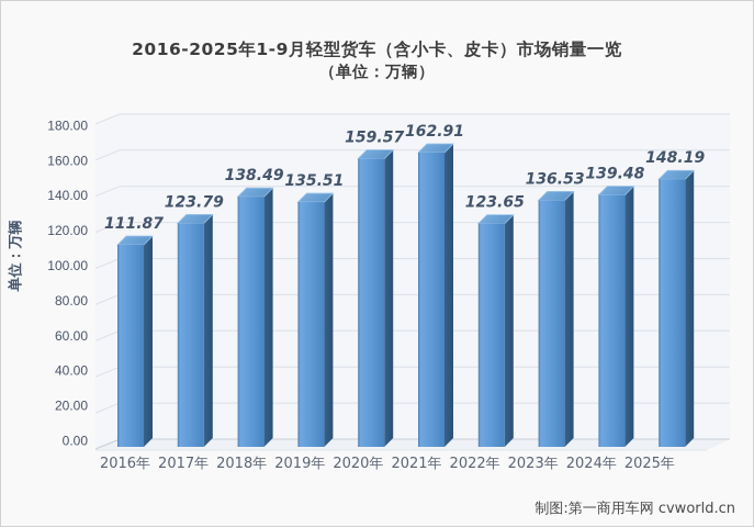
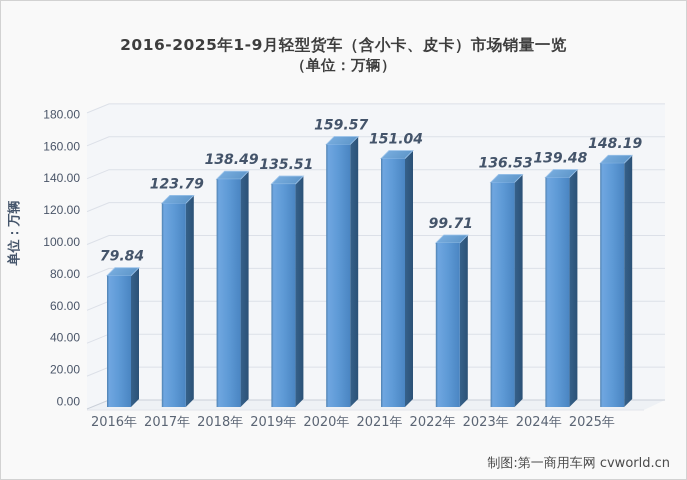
2016年: 111.87 -> 79.84
2021年: 162.91 -> 151.04
2022年: 123.65 -> 99.71
